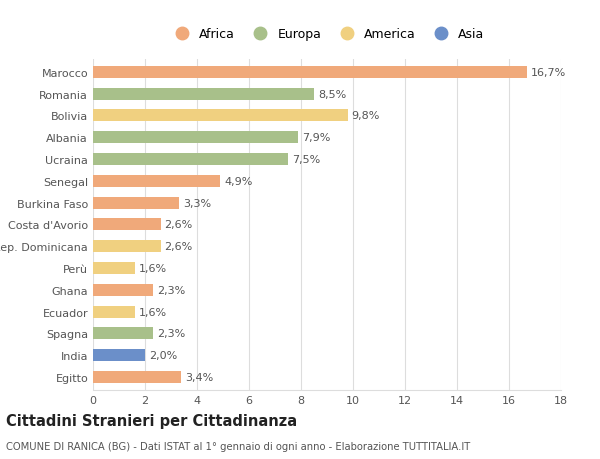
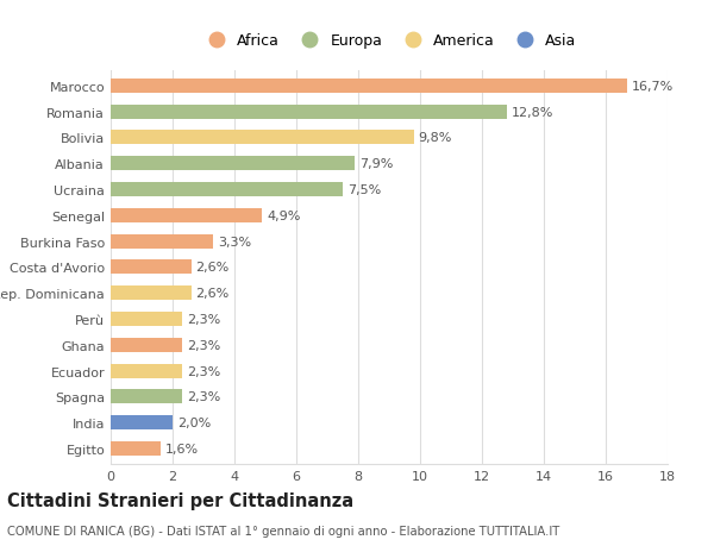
Romania: 8,5% -> 12,8%
Perù: 1,6% -> 2,3%
Ecuador: 1,6% -> 2,3%
Egitto: 3,4% -> 1,6%
